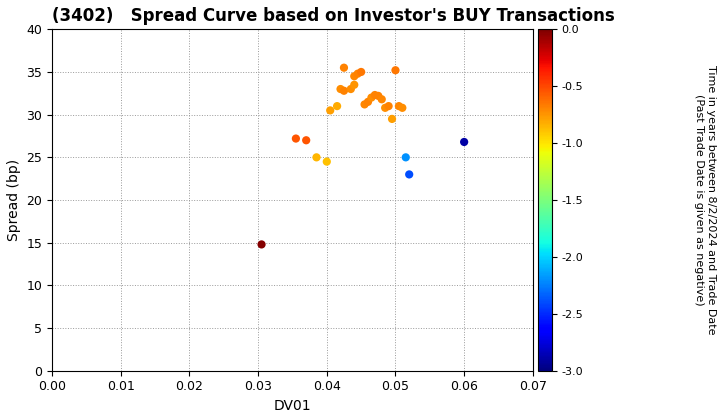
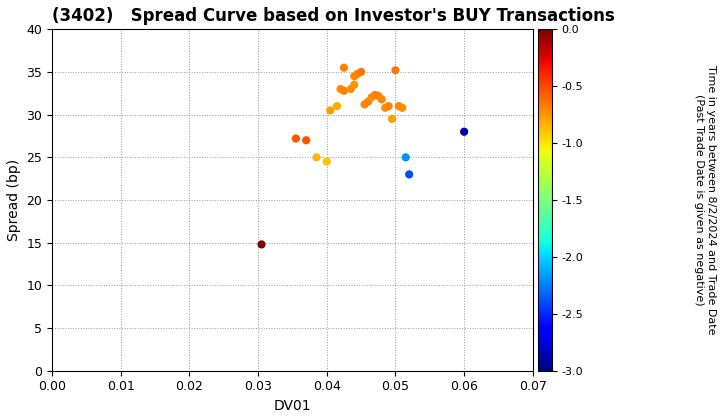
0.06: 26.8 -> 28.0
